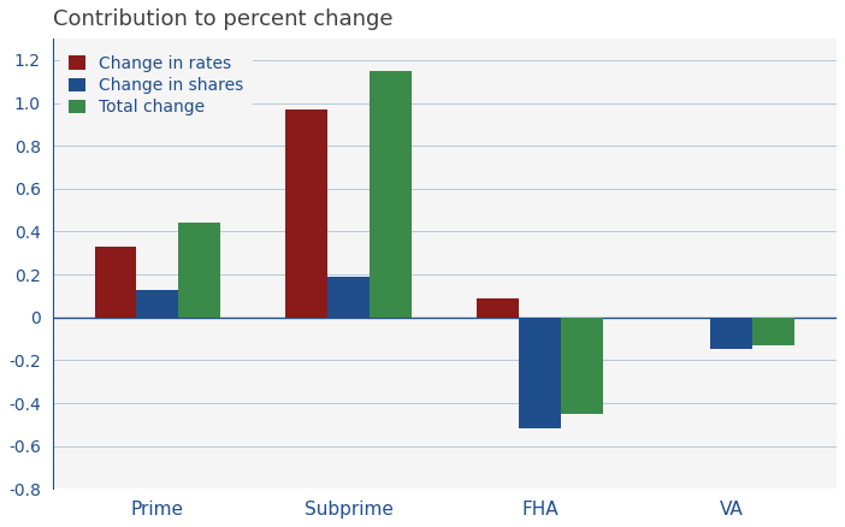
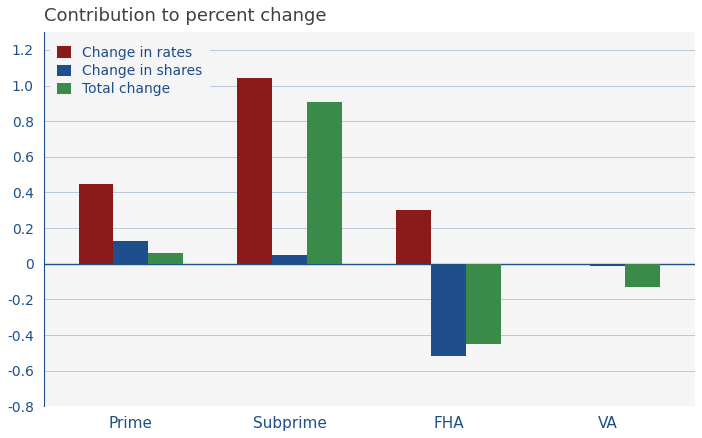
Change in rates/Prime: 0.33 -> 0.45
Total change/Prime: 0.44 -> 0.06
Change in rates/Subprime: 0.97 -> 1.04
Change in shares/Subprime: 0.19 -> 0.05
Total change/Subprime: 1.15 -> 0.91
Change in rates/FHA: 0.09 -> 0.30
Change in shares/VA: -0.15 -> -0.01
